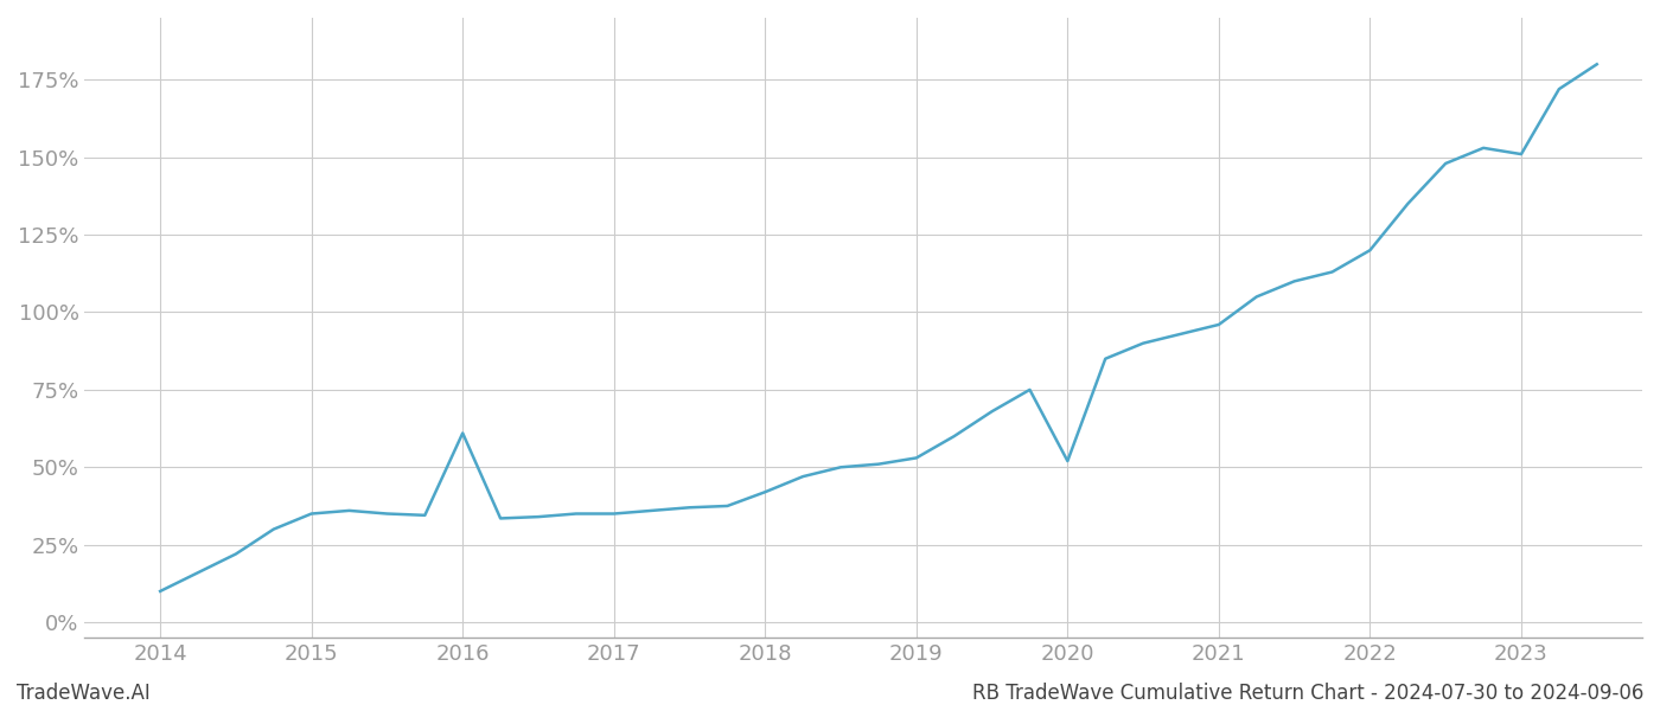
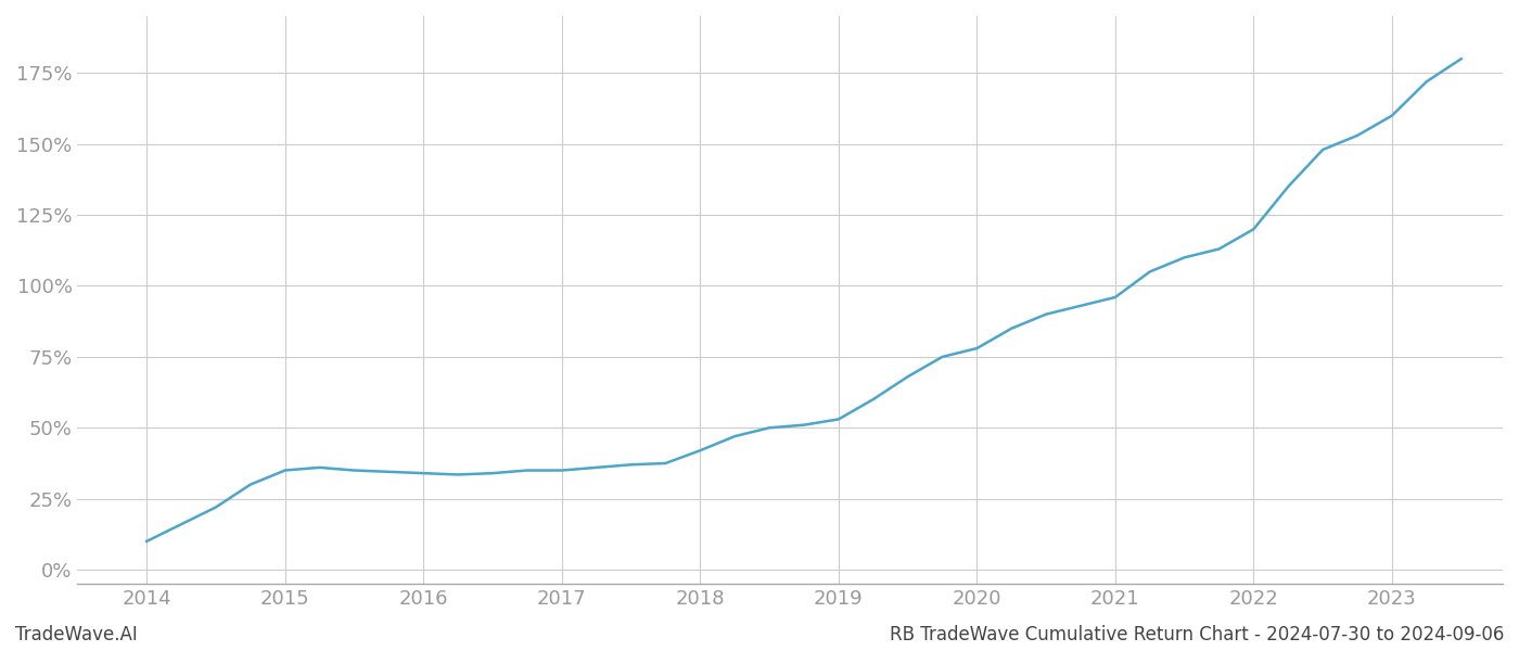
2016: 61.0% -> 34.0%
2020: 52.0% -> 78.0%
2023: 151.0% -> 160.0%
